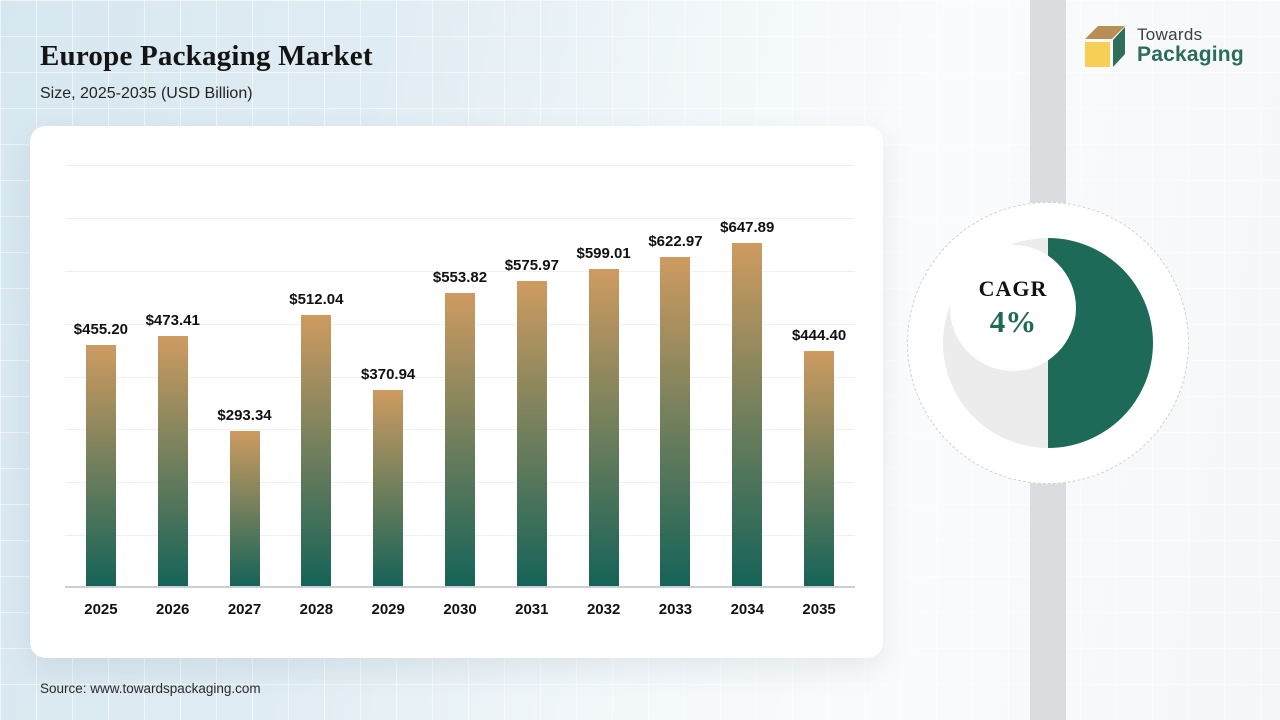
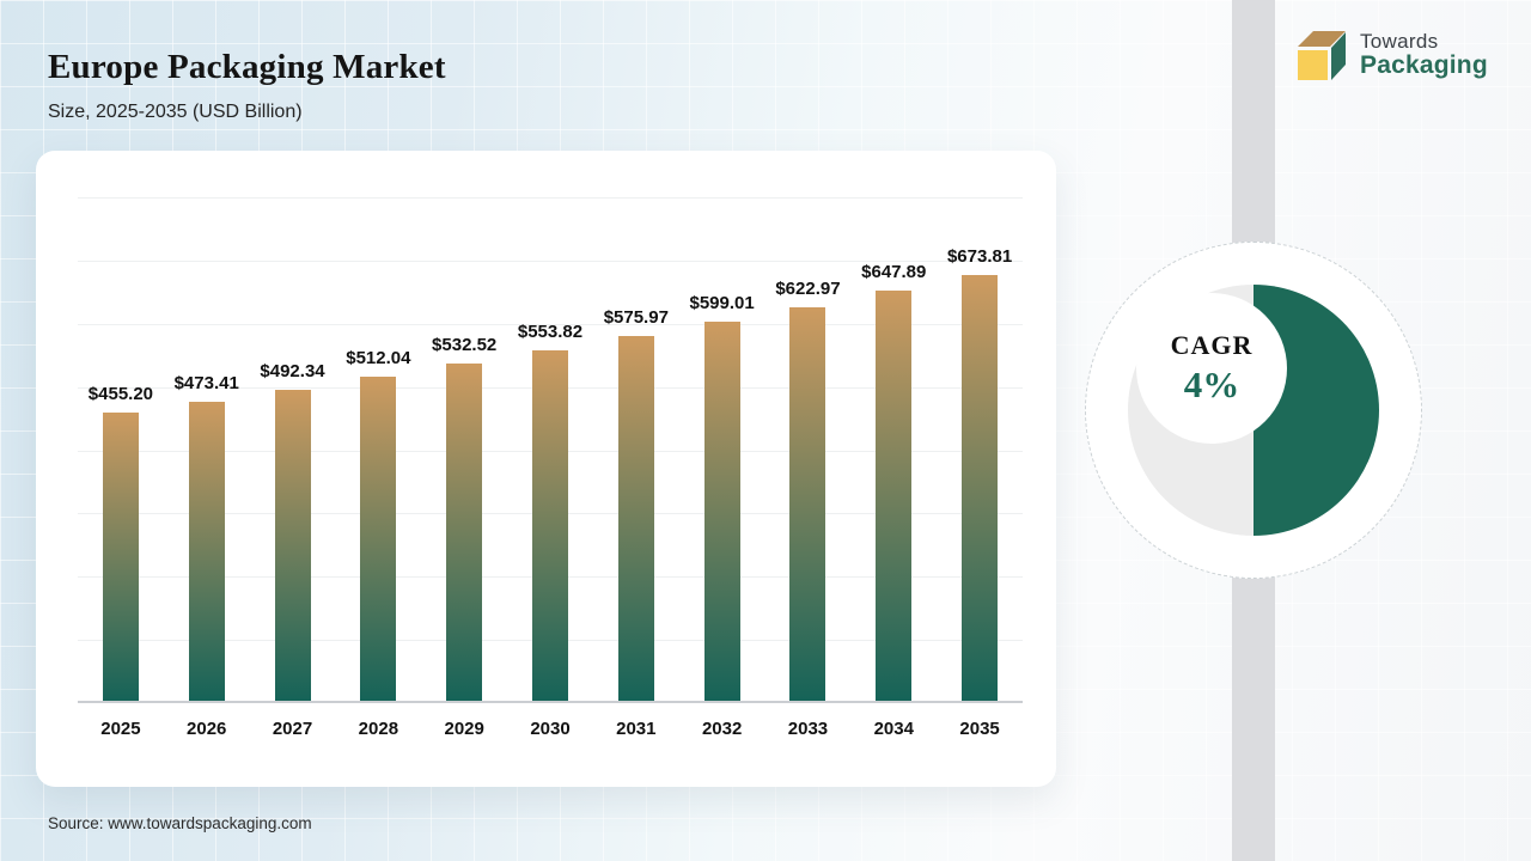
2027: $293.34 -> $492.34
2029: $370.94 -> $532.52
2035: $444.40 -> $673.81
